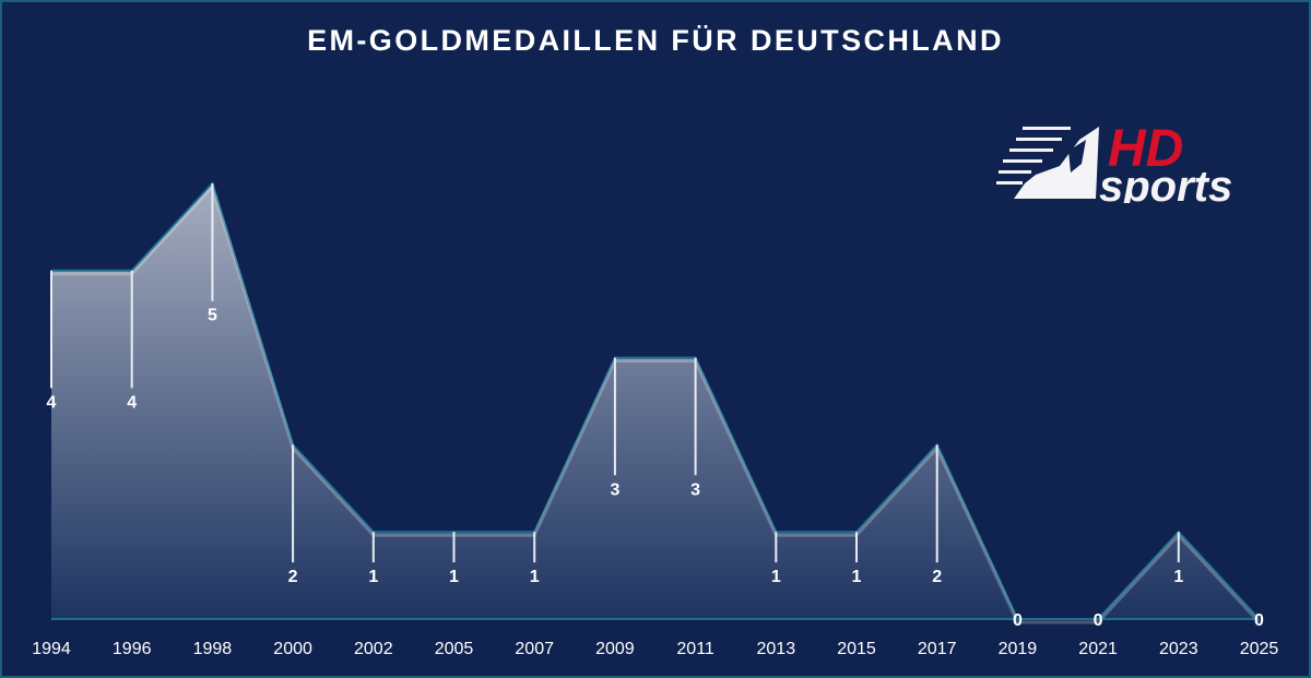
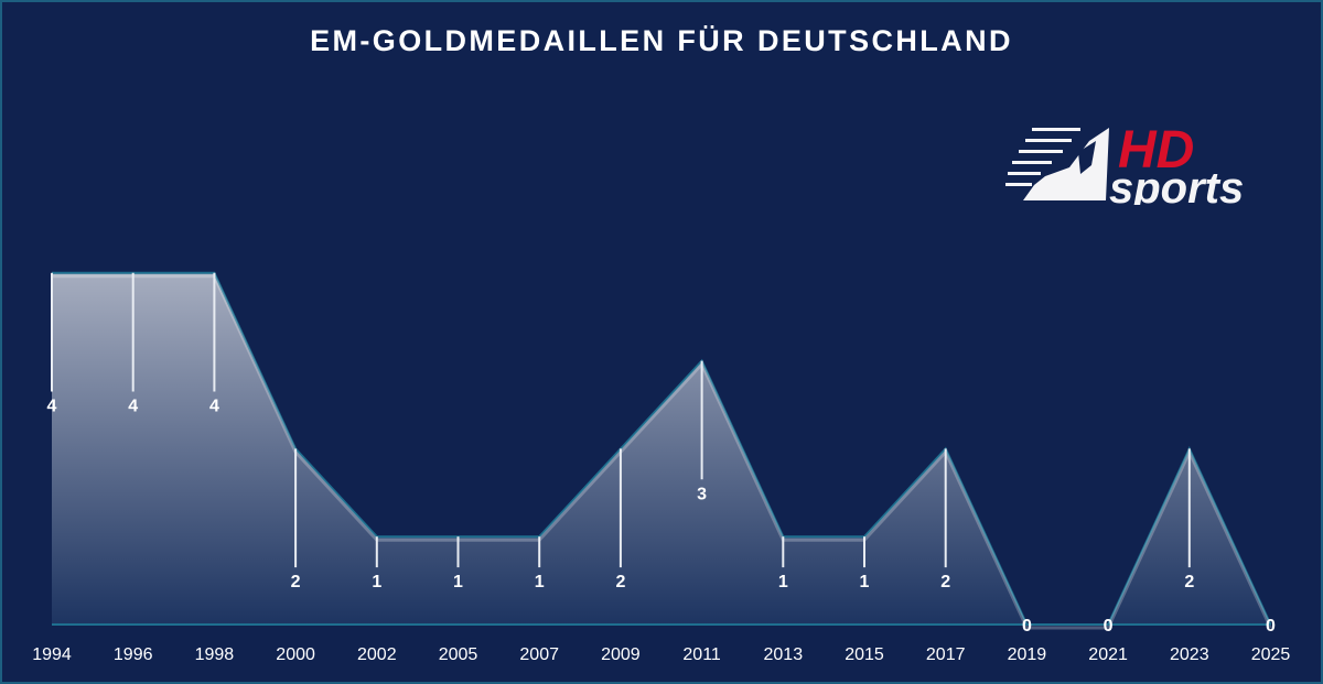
1998: 5 -> 4
2009: 3 -> 2
2023: 1 -> 2
